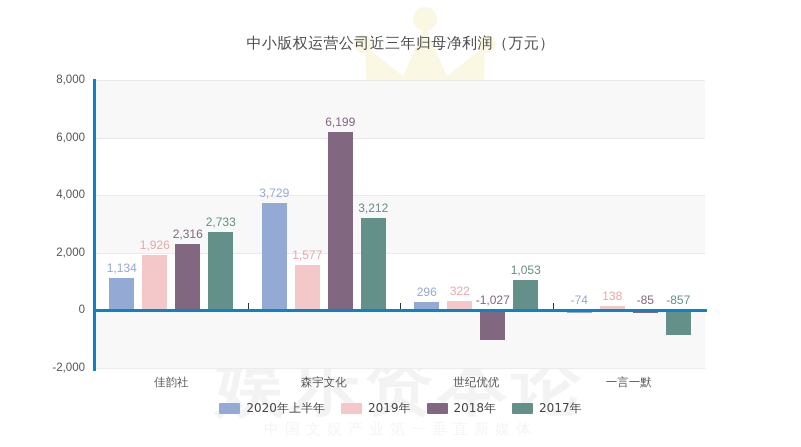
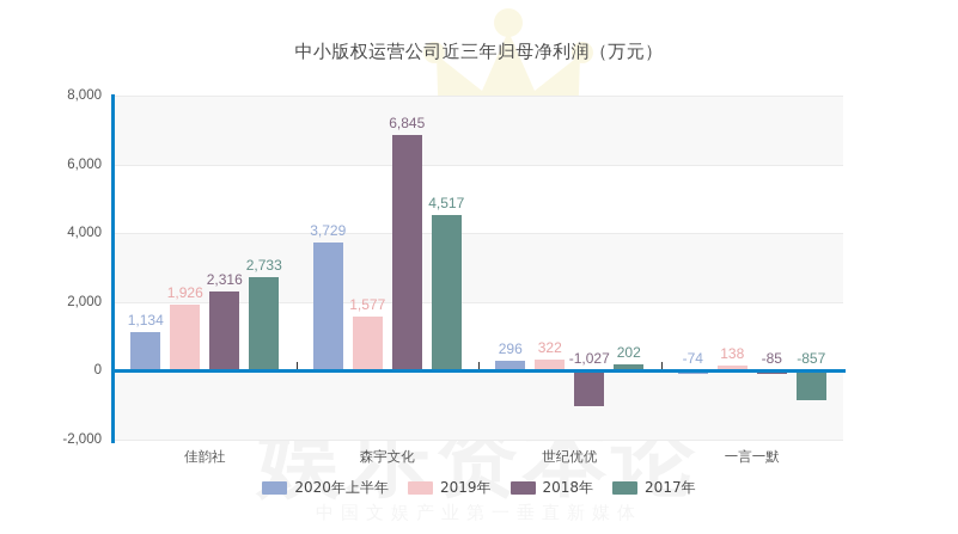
2018年/森宇文化: 6,199 -> 6,845
2017年/森宇文化: 3,212 -> 4,517
2017年/世纪优优: 1,053 -> 202
